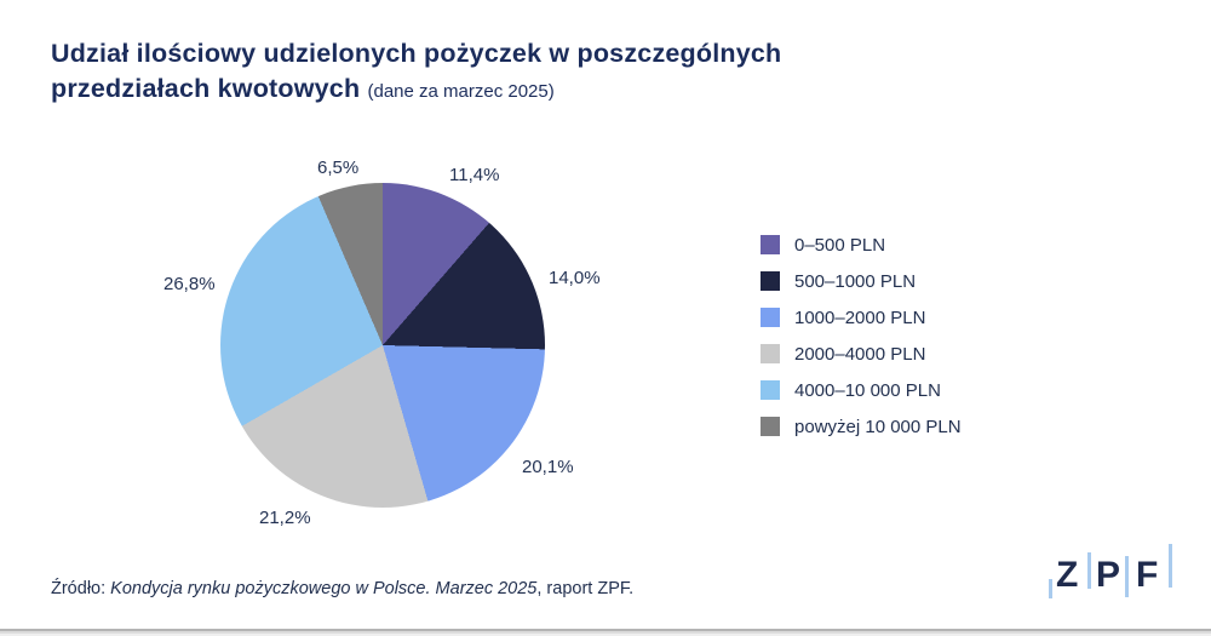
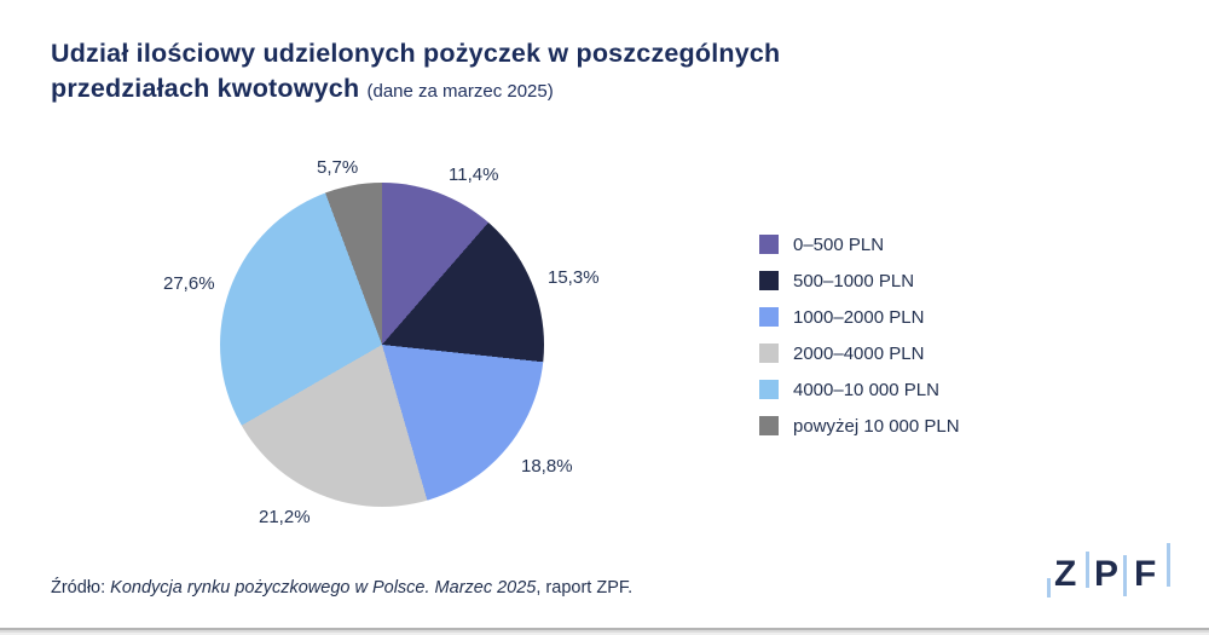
500–1000 PLN: 14,0% -> 15,3%
1000–2000 PLN: 20,1% -> 18,8%
4000–10 000 PLN: 26,8% -> 27,6%
powyżej 10 000 PLN: 6,5% -> 5,7%
